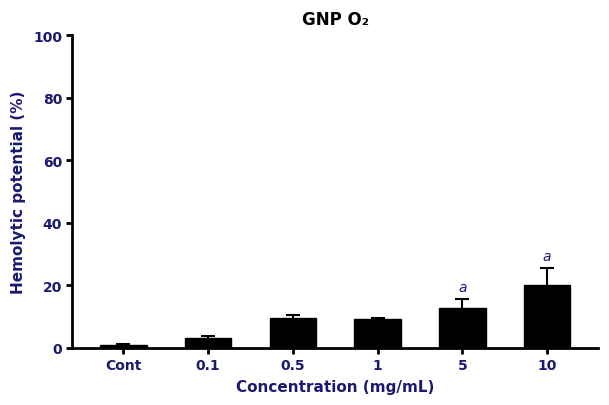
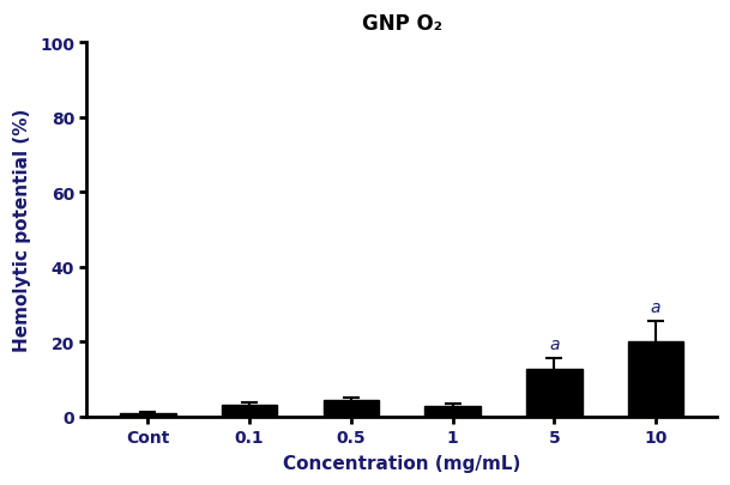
0.5: 9.5 -> 4.2
1: 9.0 -> 2.8
